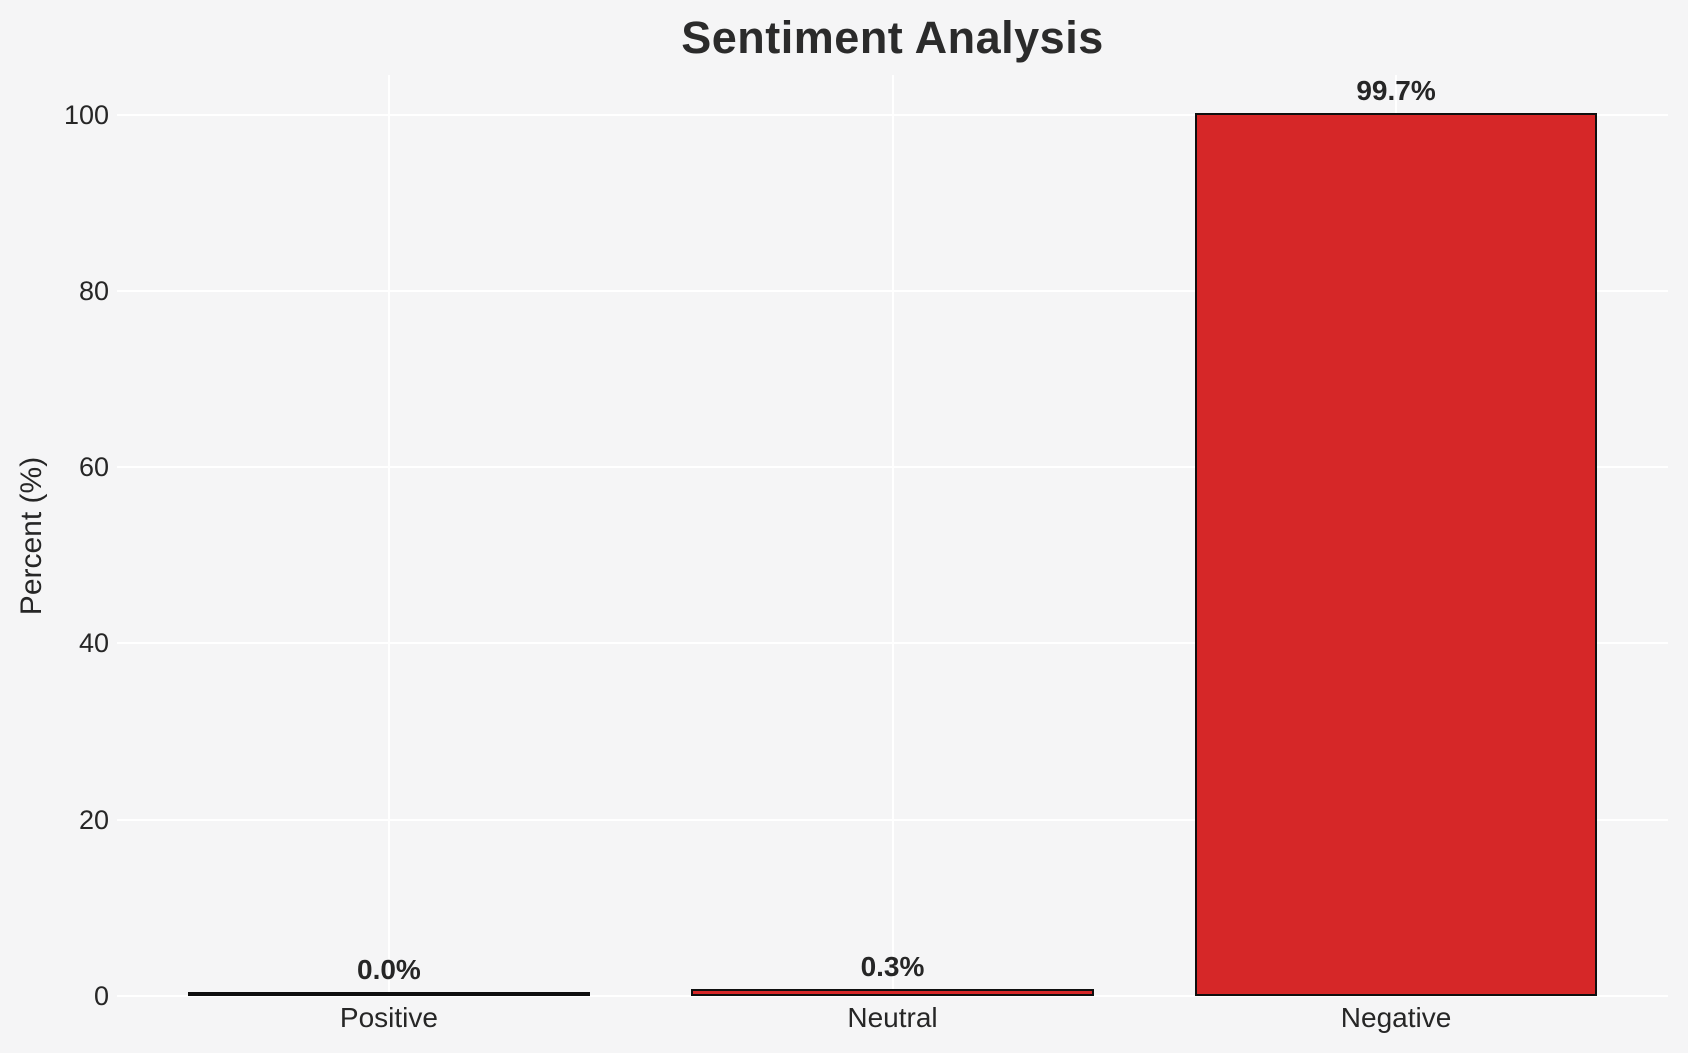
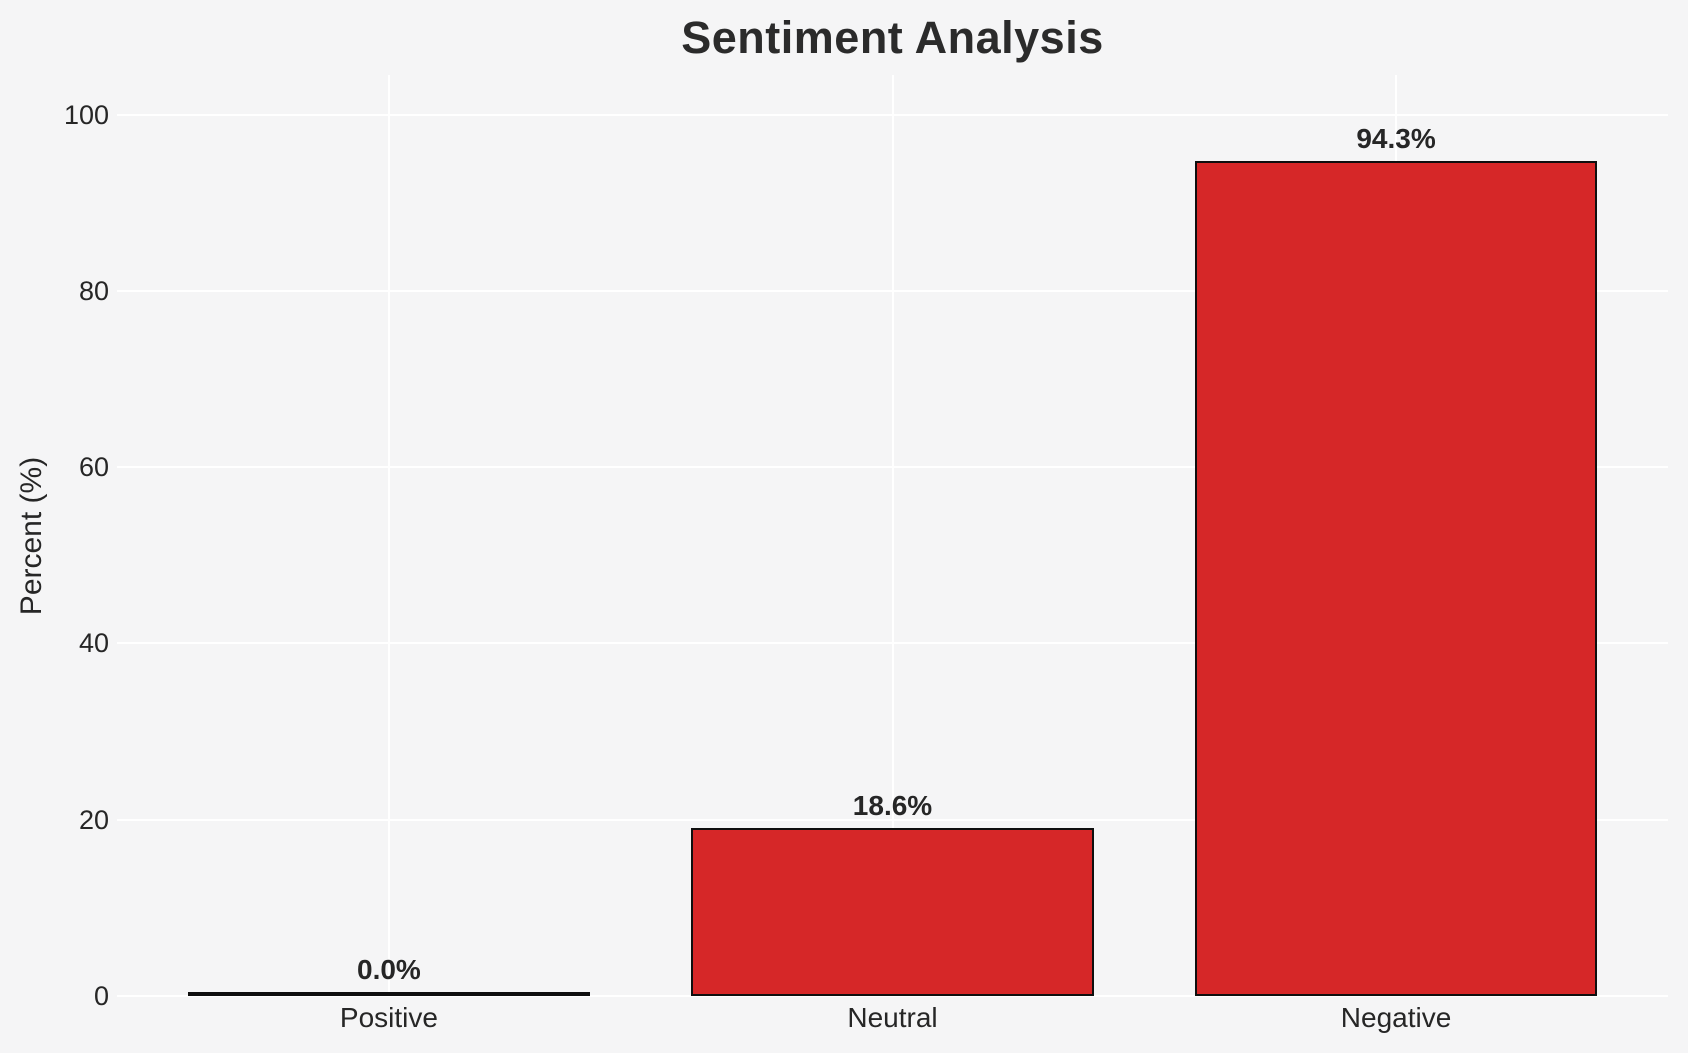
Neutral: 0.3% -> 18.6%
Negative: 99.7% -> 94.3%
